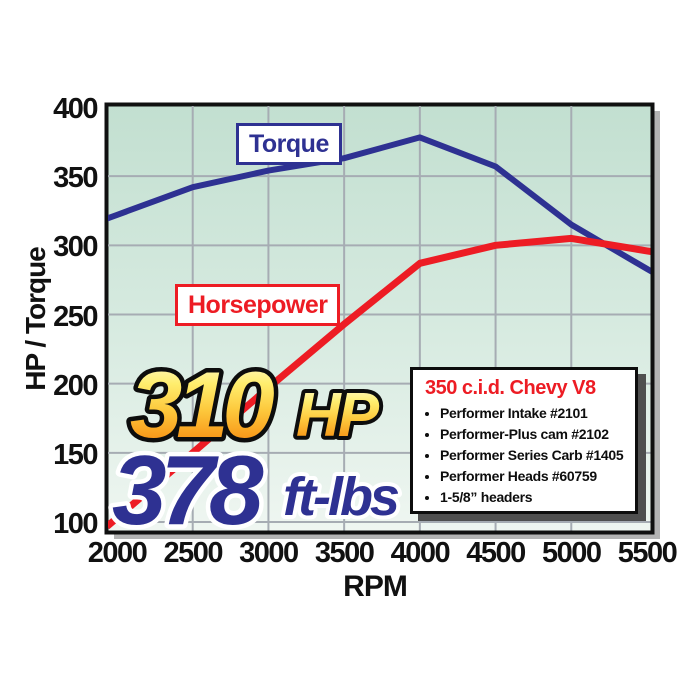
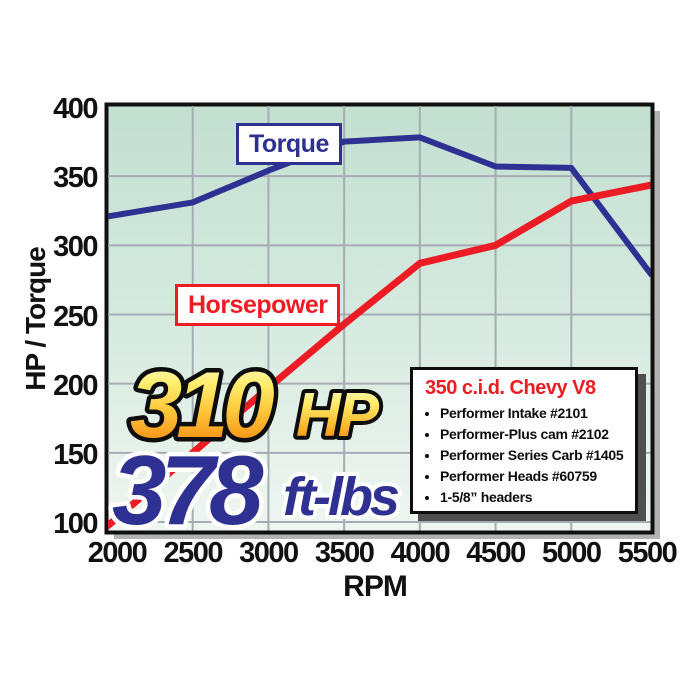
Torque/2500: 342 -> 331
Torque/3500: 363 -> 375
Torque/5000: 315 -> 356
Horsepower/5000: 305 -> 332
Horsepower/5500: 296 -> 343
